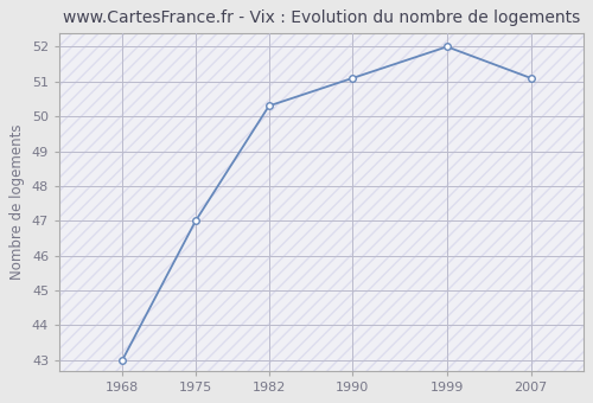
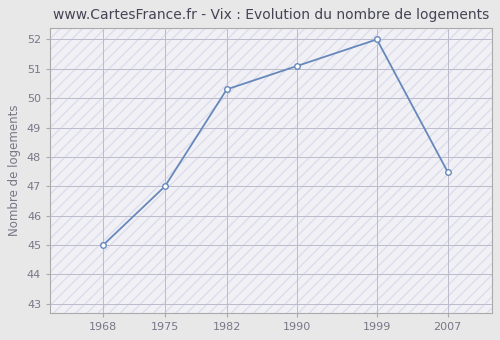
1968: 43.0 -> 45.0
2007: 51.1 -> 47.5
